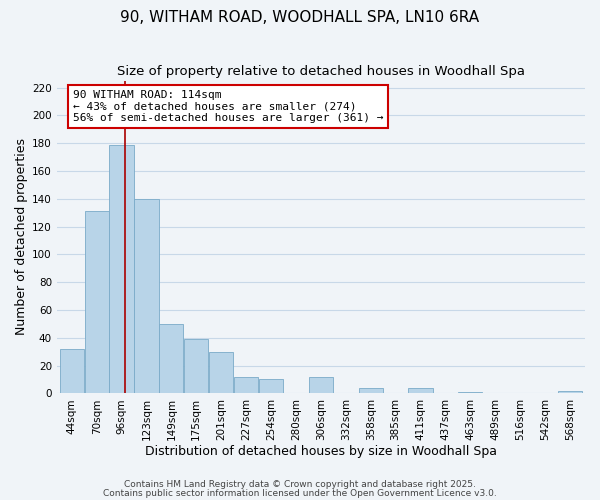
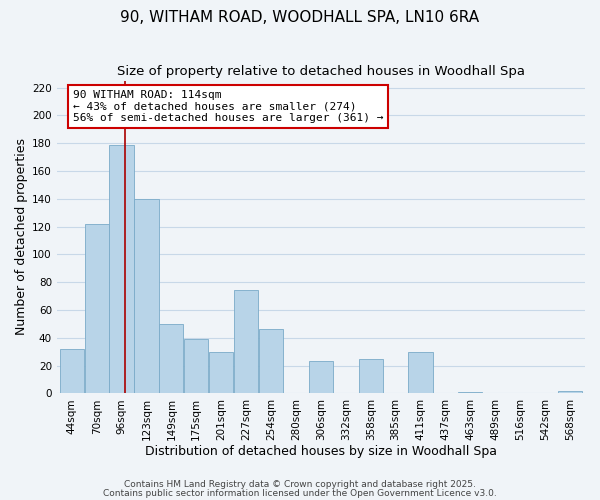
70sqm: 131 -> 122
227sqm: 12 -> 74
254sqm: 10 -> 46
306sqm: 12 -> 23
358sqm: 4 -> 25
411sqm: 4 -> 30
